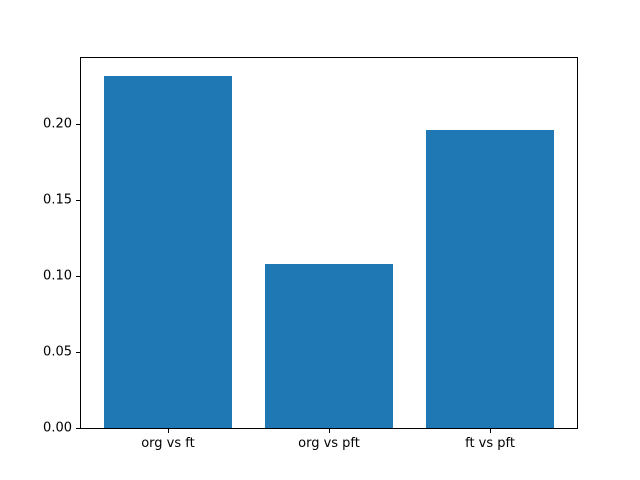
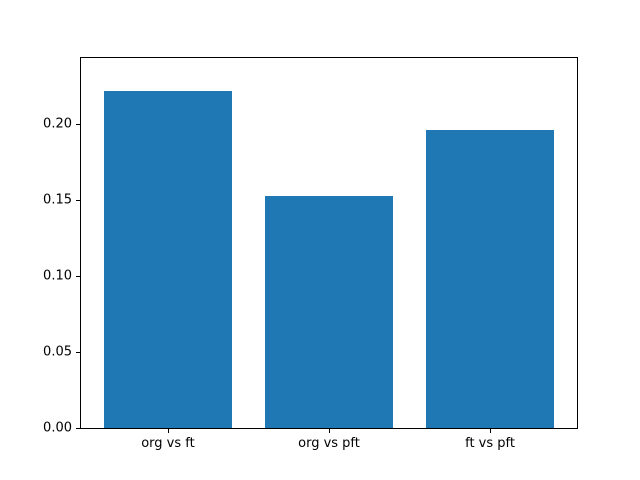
org vs ft: 0.232 -> 0.222
org vs pft: 0.108 -> 0.153
